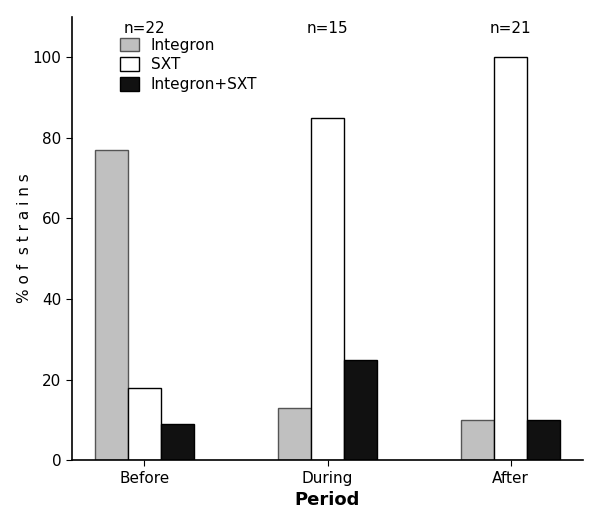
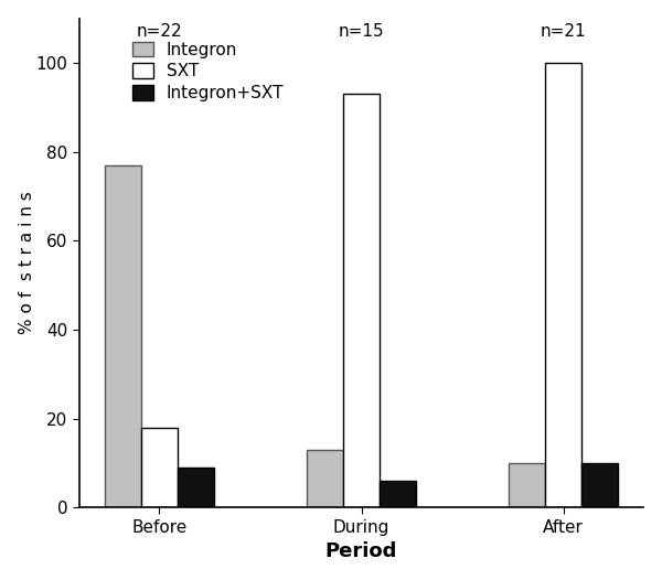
SXT/During: 85 -> 93
Integron+SXT/During: 25 -> 6
